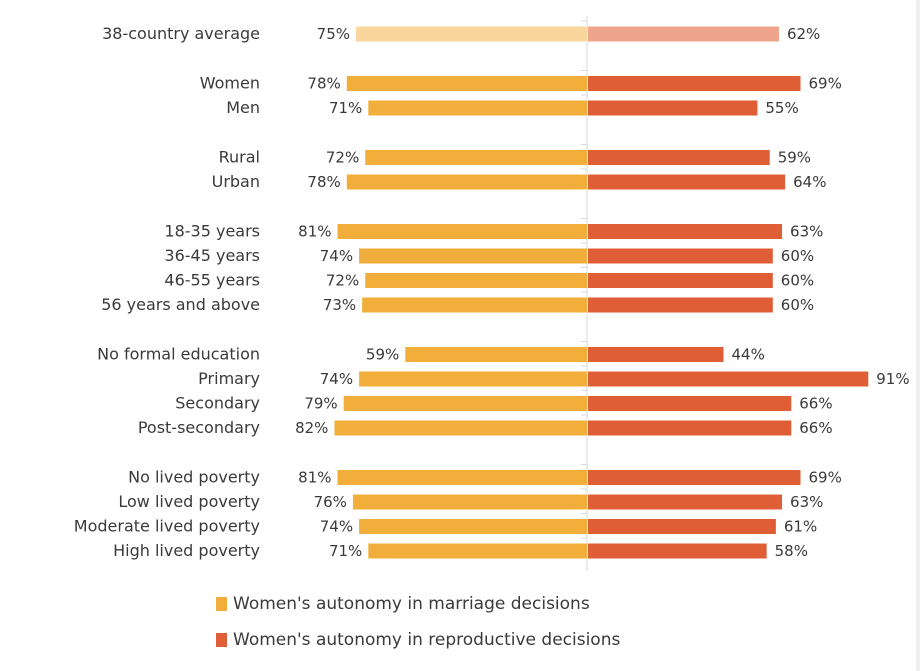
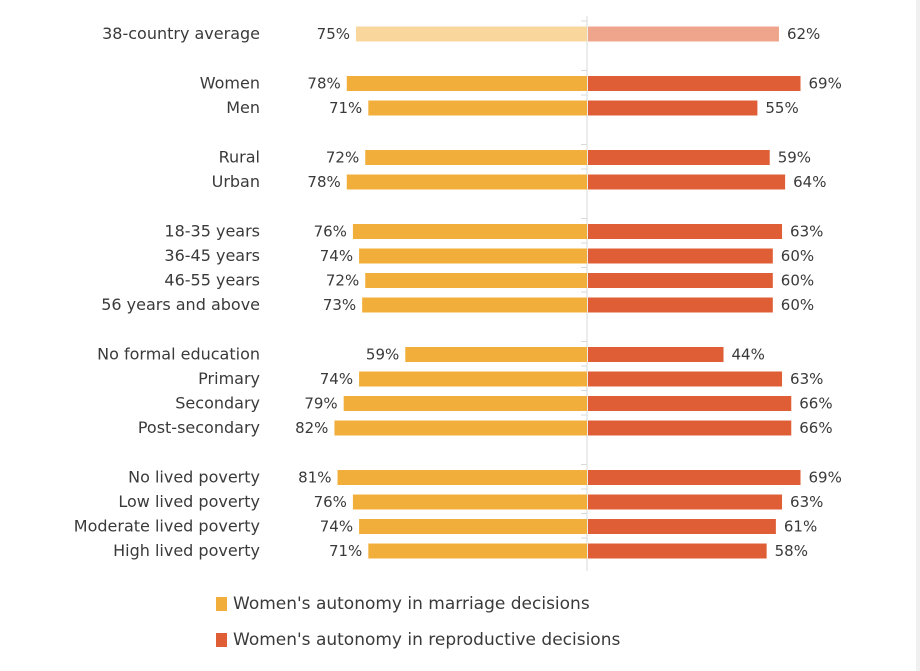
Women's autonomy in marriage decisions/18-35 years: 81% -> 76%
Women's autonomy in reproductive decisions/Primary: 91% -> 63%
